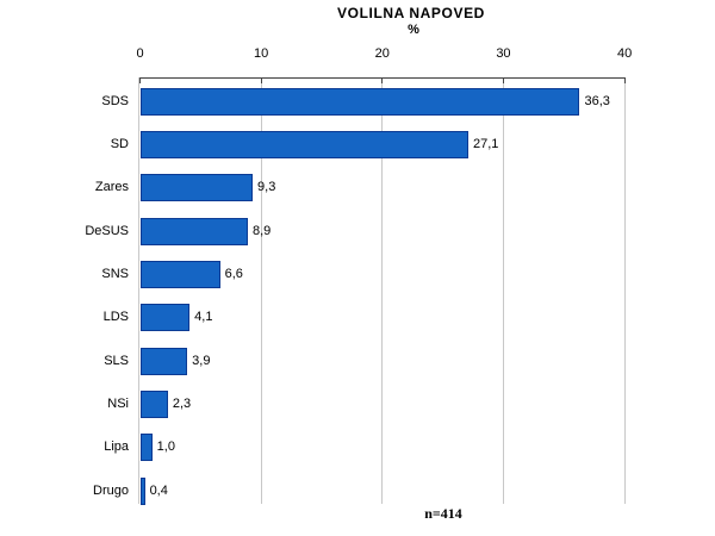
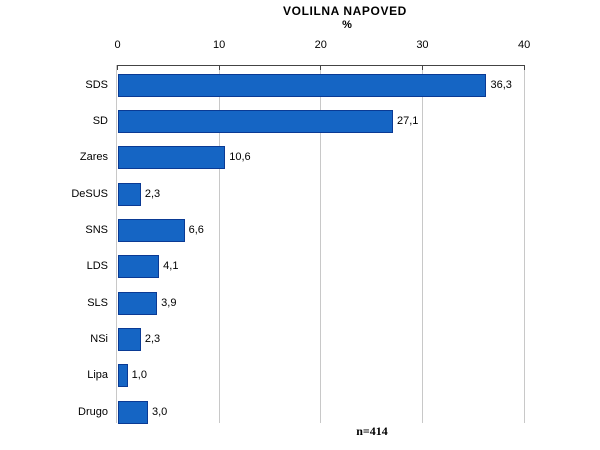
Zares: 9,3 -> 10,6
DeSUS: 8,9 -> 2,3
Drugo: 0,4 -> 3,0
